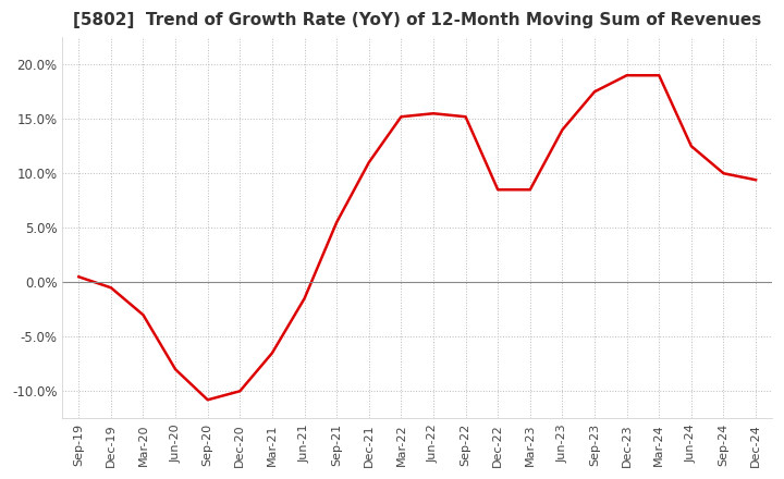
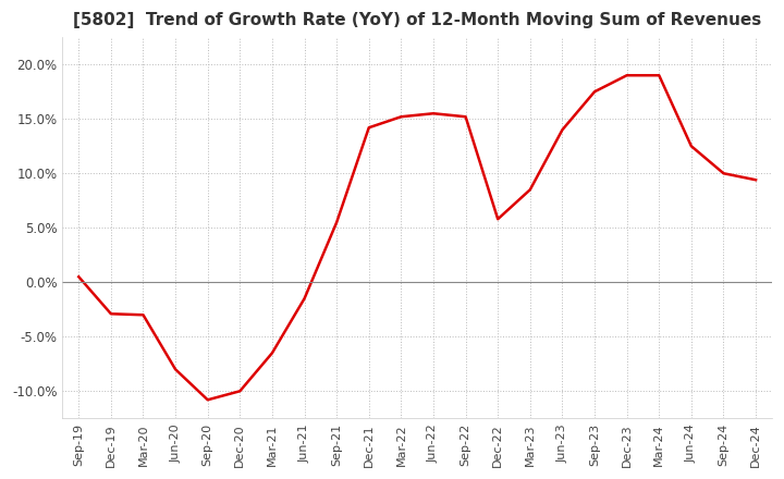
Dec-19: -0.5% -> -2.9%
Dec-21: 11.0% -> 14.2%
Dec-22: 8.5% -> 5.8%
